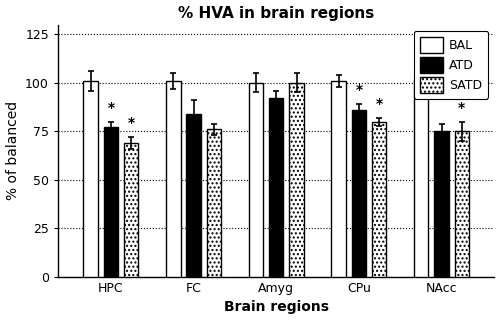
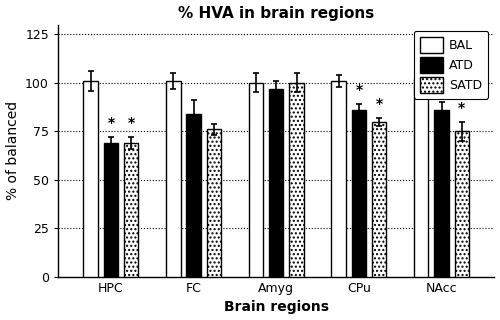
ATD/HPC: 77 -> 69
ATD/Amyg: 92 -> 97
ATD/NAcc: 75 -> 86
